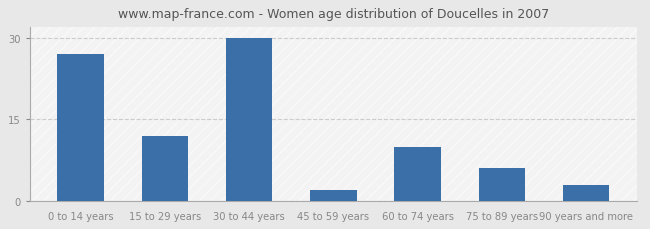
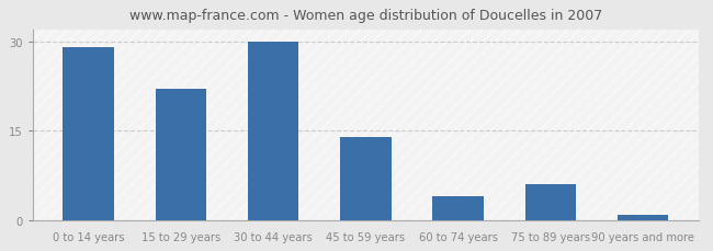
0 to 14 years: 27 -> 29
15 to 29 years: 12 -> 22
45 to 59 years: 2 -> 14
60 to 74 years: 10 -> 4
90 years and more: 3 -> 1
